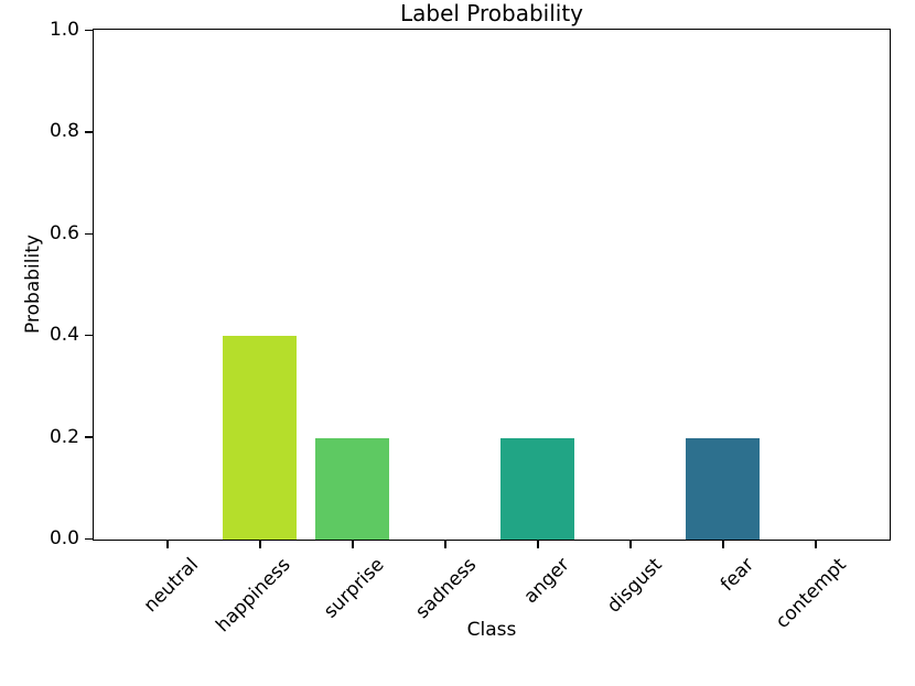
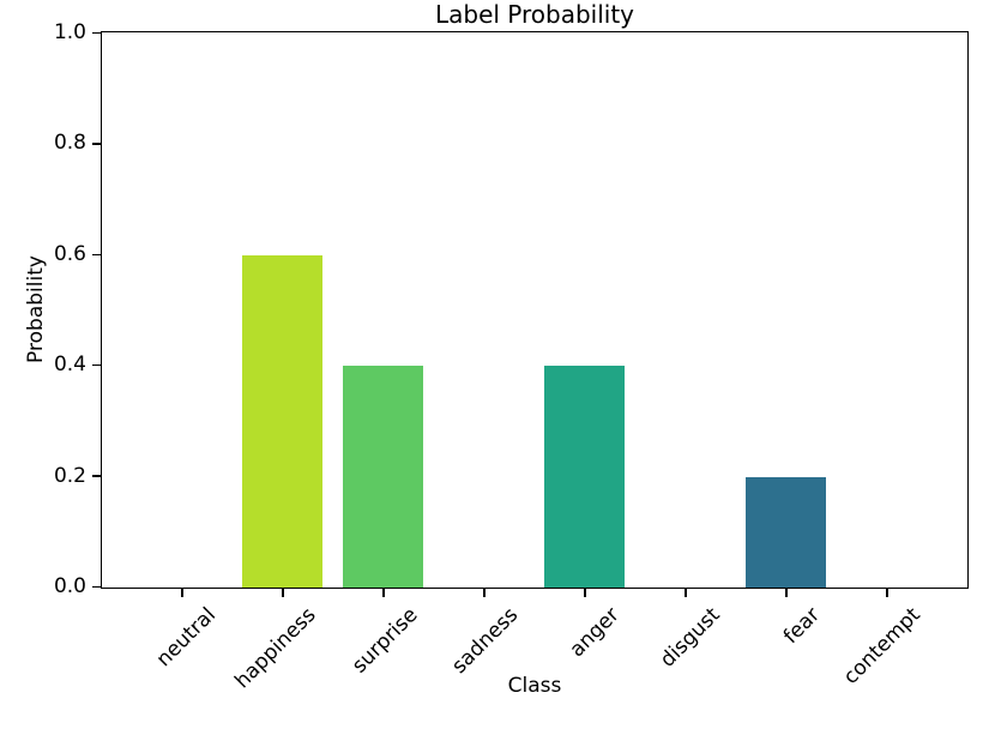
happiness: 0.4 -> 0.6
surprise: 0.2 -> 0.4
anger: 0.2 -> 0.4
